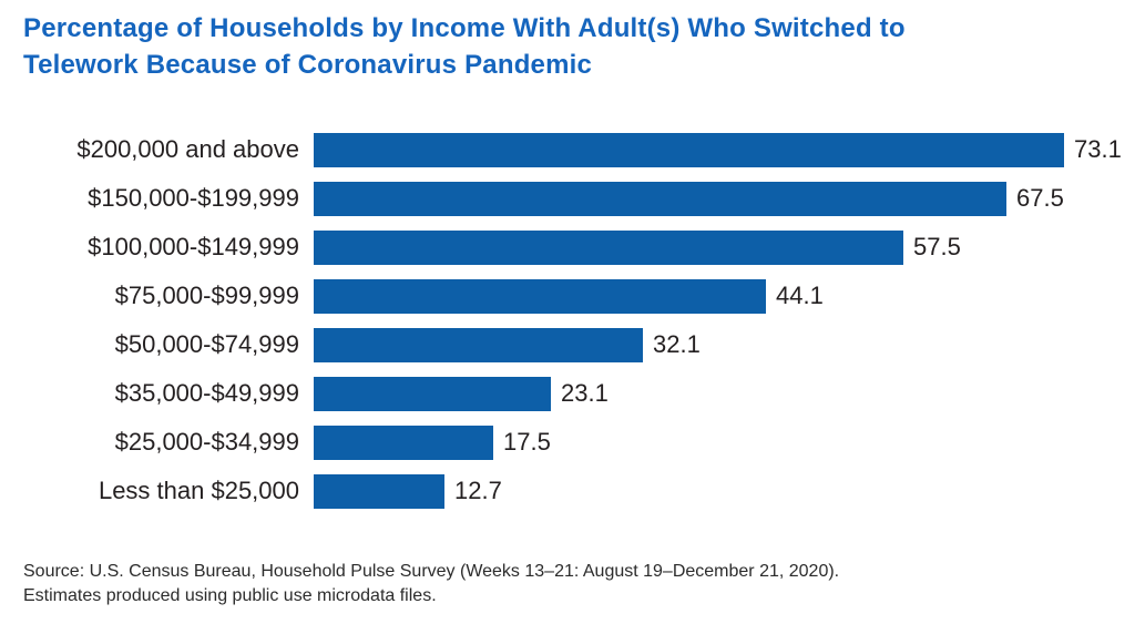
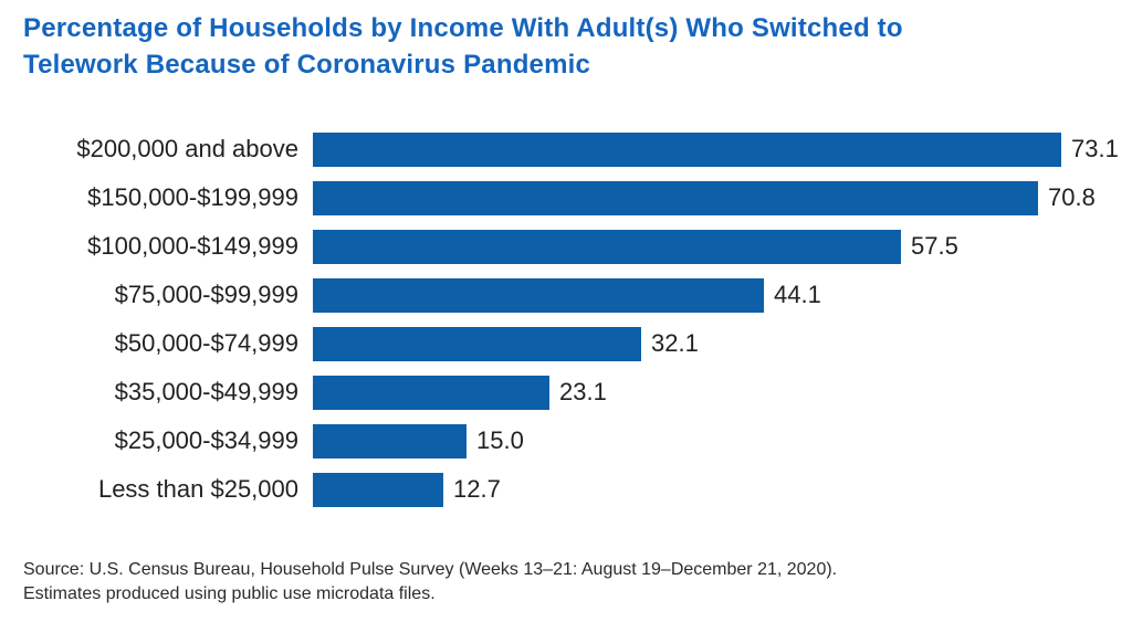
$150,000-$199,999: 67.5 -> 70.8
$25,000-$34,999: 17.5 -> 15.0
